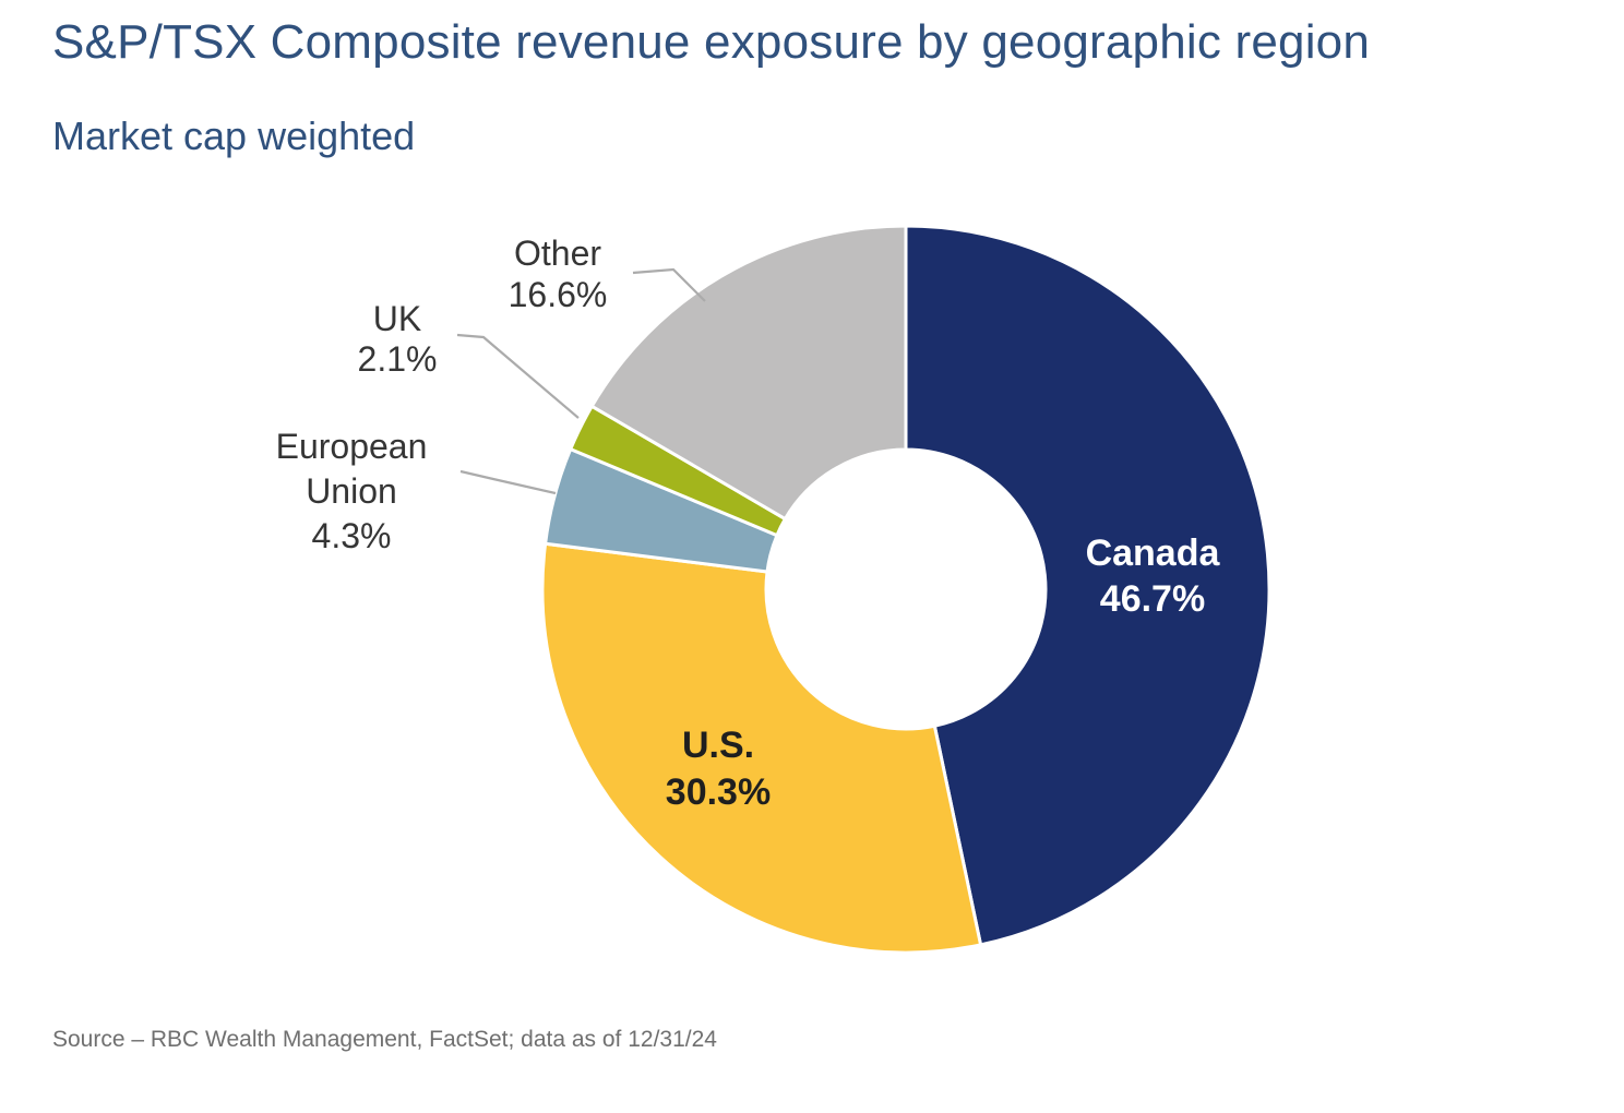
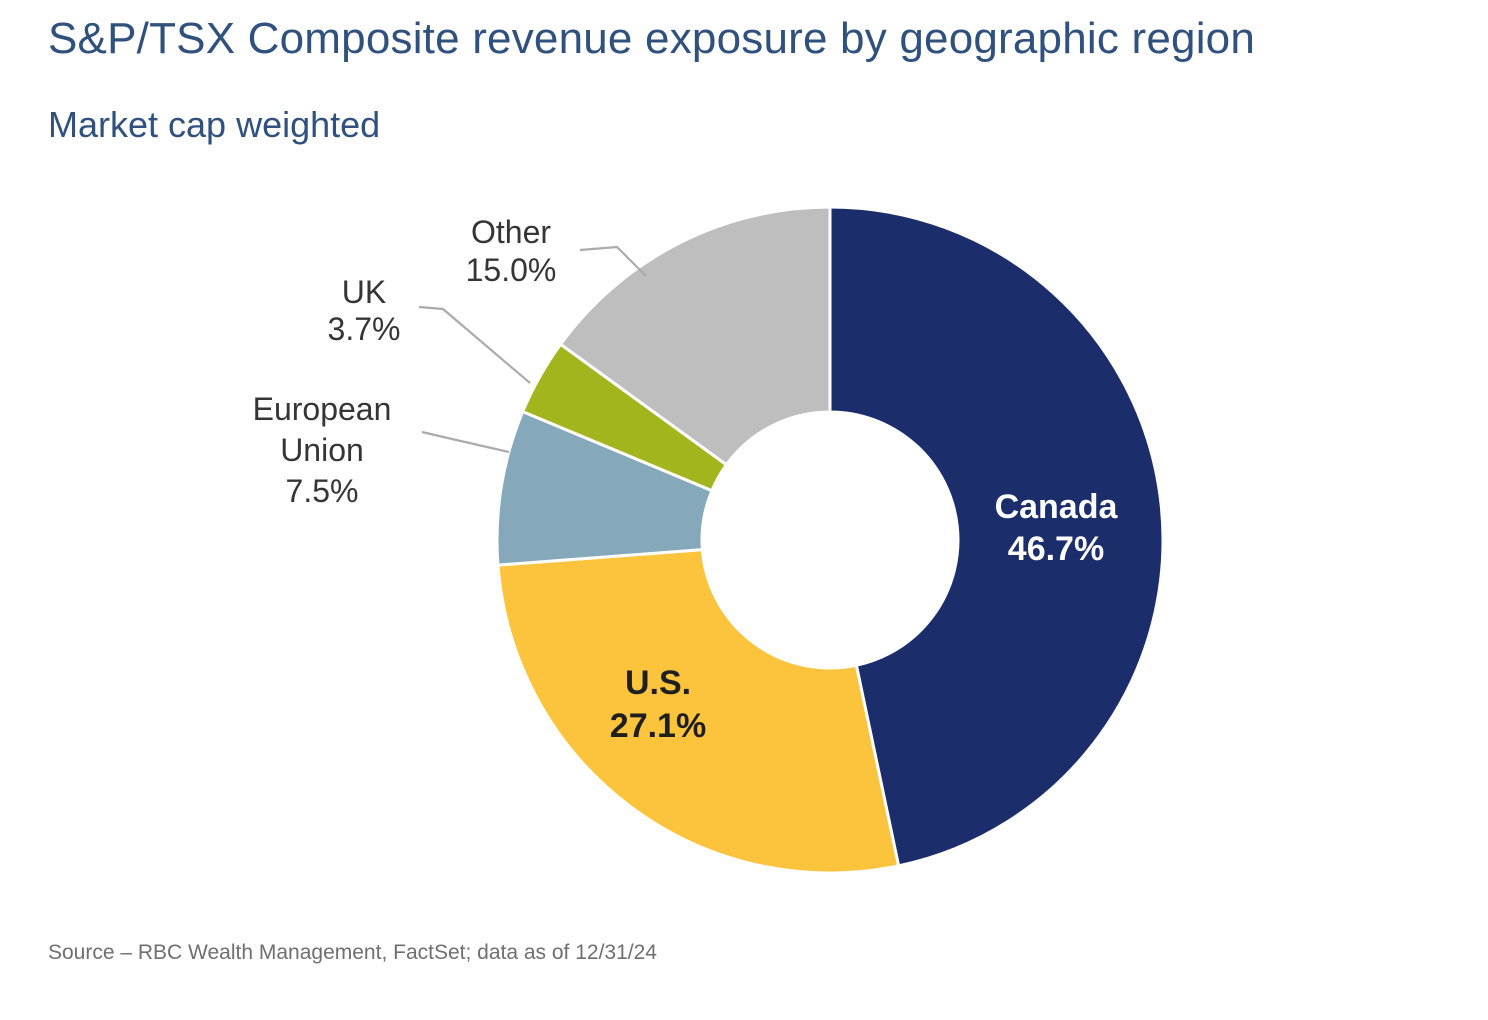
U.S.: 30.3% -> 27.1%
European Union: 4.3% -> 7.5%
UK: 2.1% -> 3.7%
Other: 16.6% -> 15.0%
